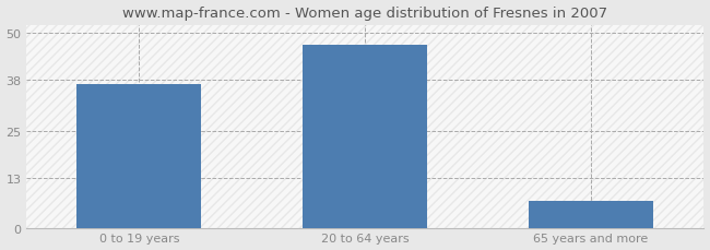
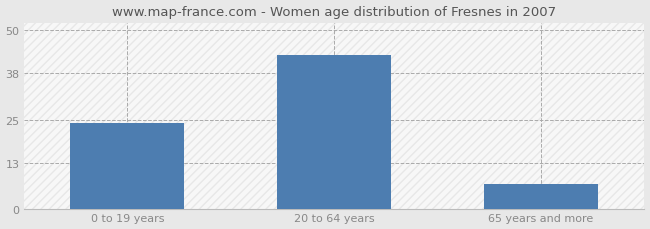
0 to 19 years: 37 -> 24
20 to 64 years: 47 -> 43
